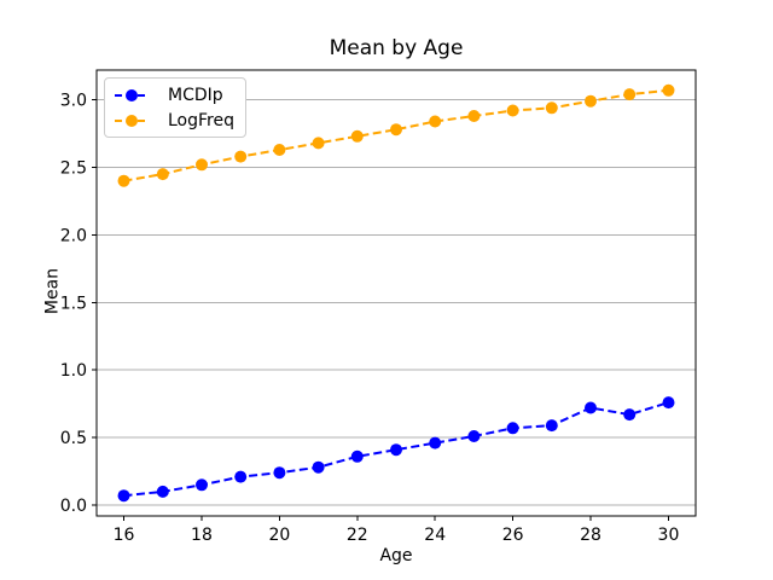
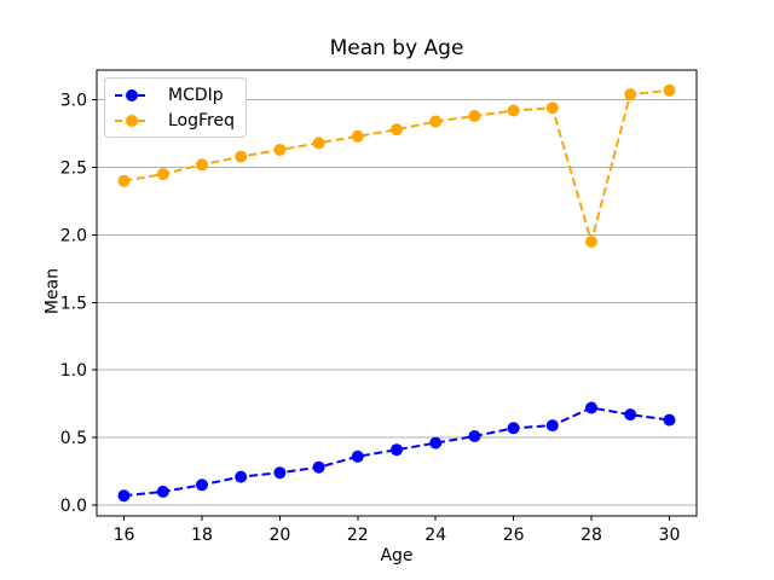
LogFreq/28: 2.99 -> 1.95
MCDIp/30: 0.76 -> 0.63
